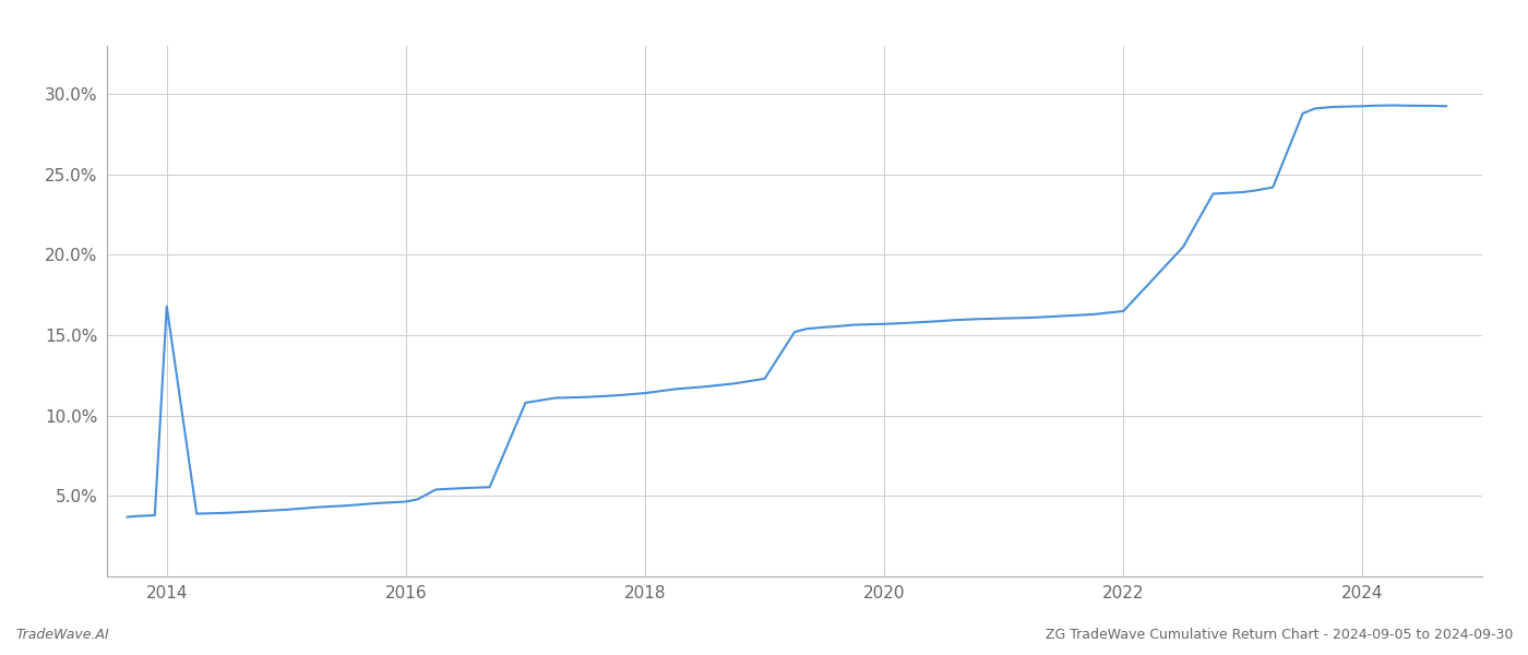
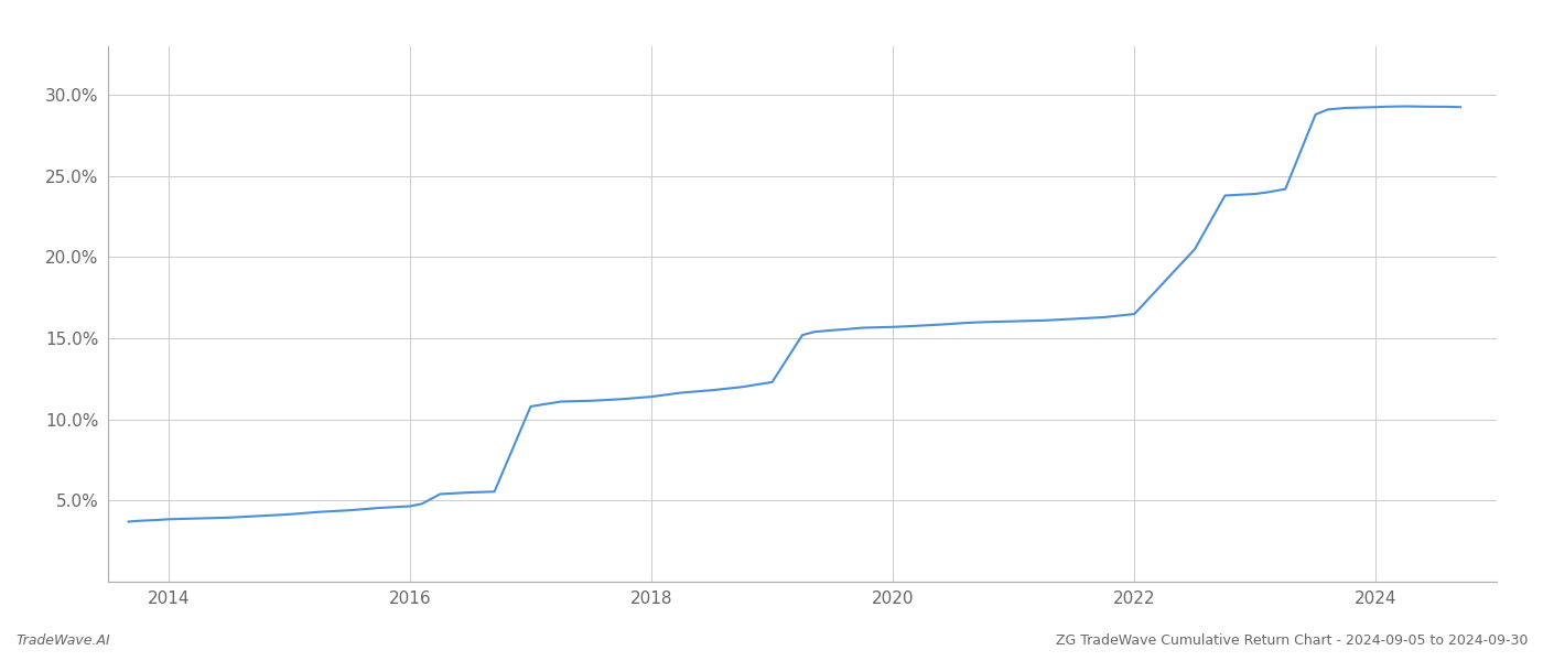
2014: 16.8% -> 3.9%
